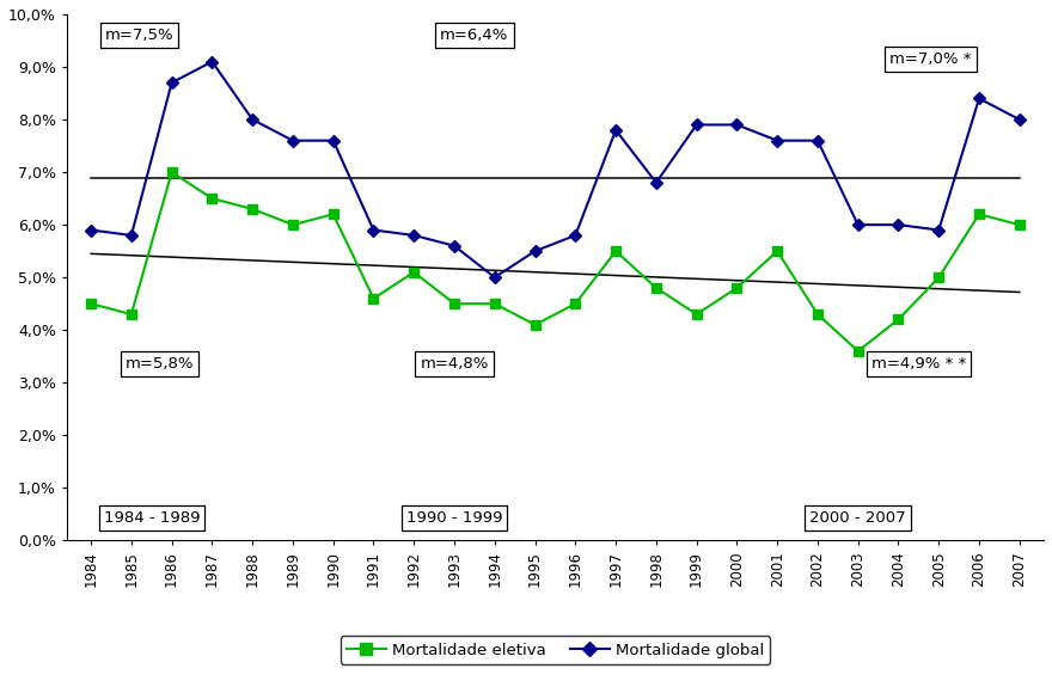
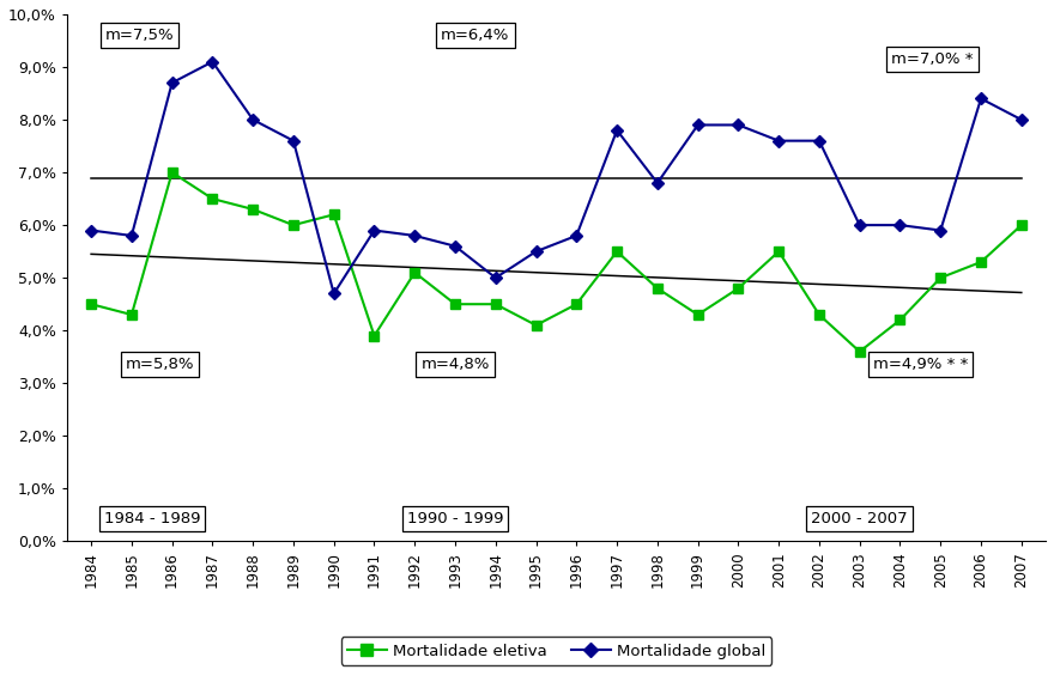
Mortalidade global/1990: 7,6% -> 4,7%
Mortalidade eletiva/1991: 4,6% -> 3,9%
Mortalidade eletiva/2006: 6,2% -> 5,3%
